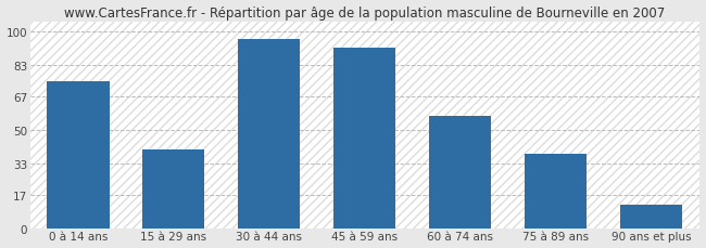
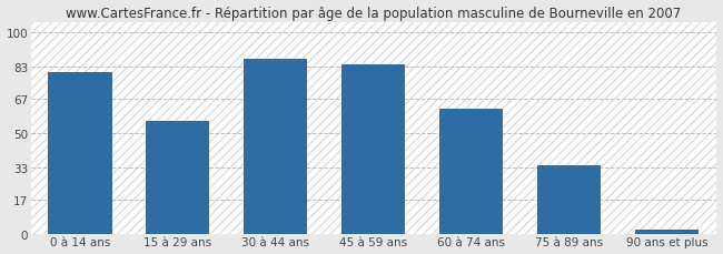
0 à 14 ans: 75 -> 80
15 à 29 ans: 40 -> 56
30 à 44 ans: 96 -> 87
45 à 59 ans: 92 -> 84
60 à 74 ans: 57 -> 62
75 à 89 ans: 38 -> 34
90 ans et plus: 12 -> 2
